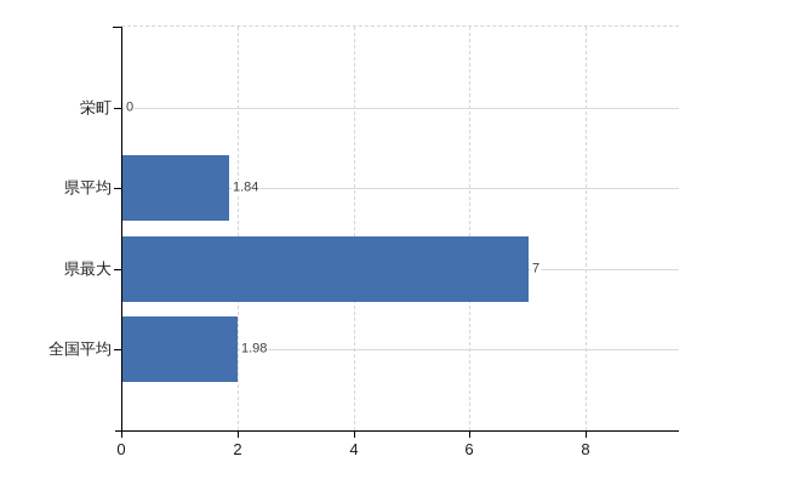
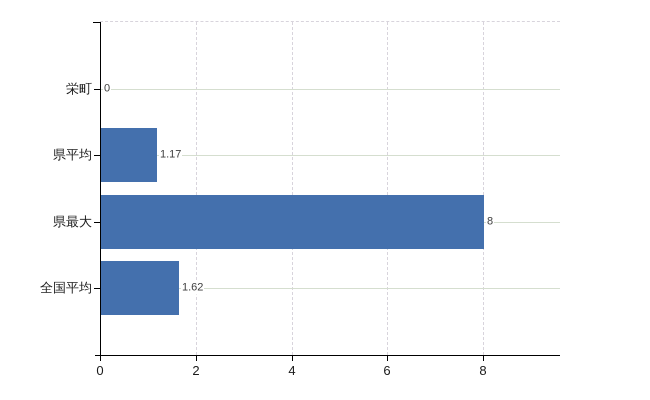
県平均: 1.84 -> 1.17
県最大: 7 -> 8
全国平均: 1.98 -> 1.62
